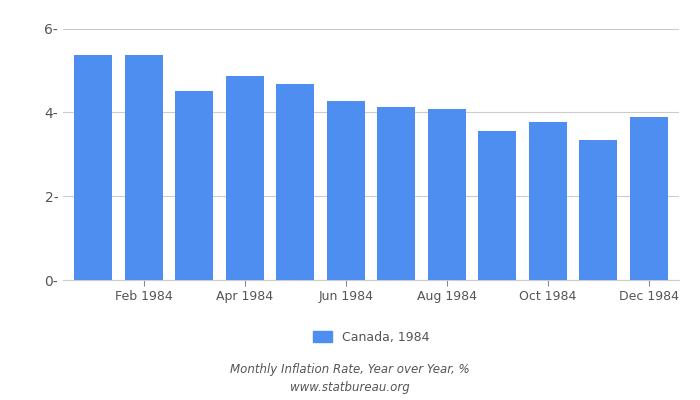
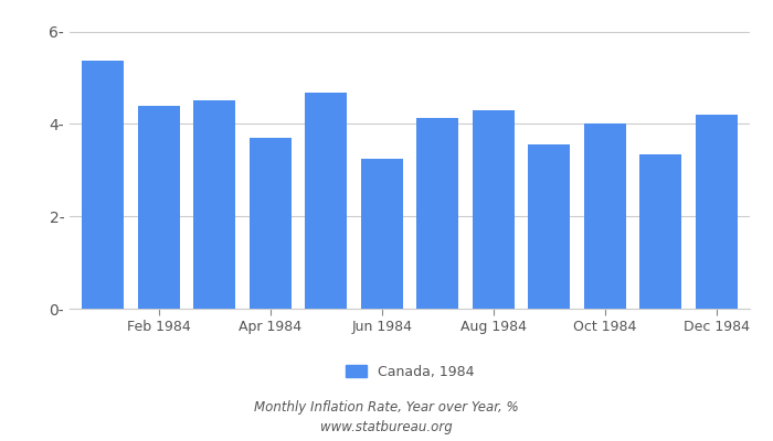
Feb 1984: 5.37- -> 4.40-
Apr 1984: 4.87- -> 3.70-
Jun 1984: 4.28- -> 3.25-
Aug 1984: 4.07- -> 4.30-
Oct 1984: 3.76- -> 4.00-
Dec 1984: 3.90- -> 4.20-
